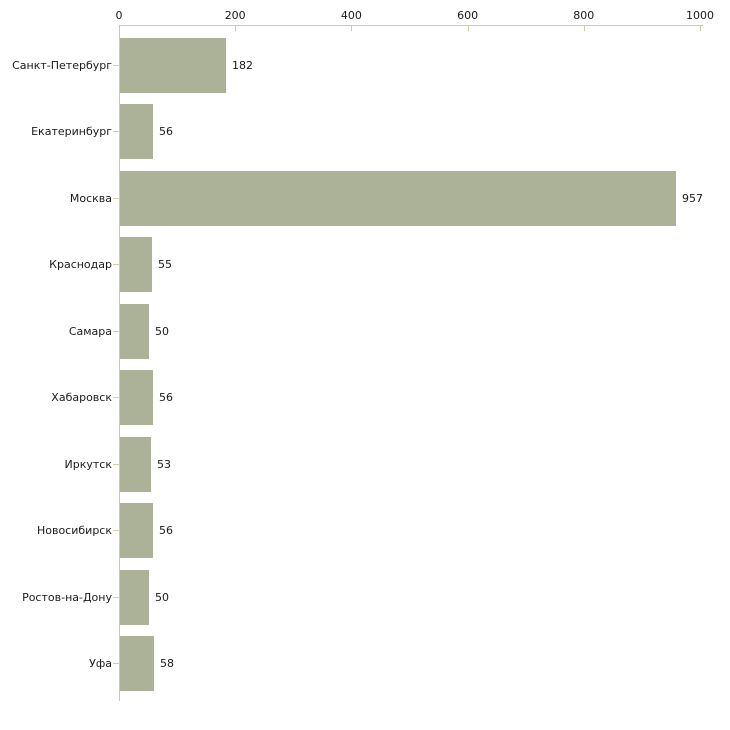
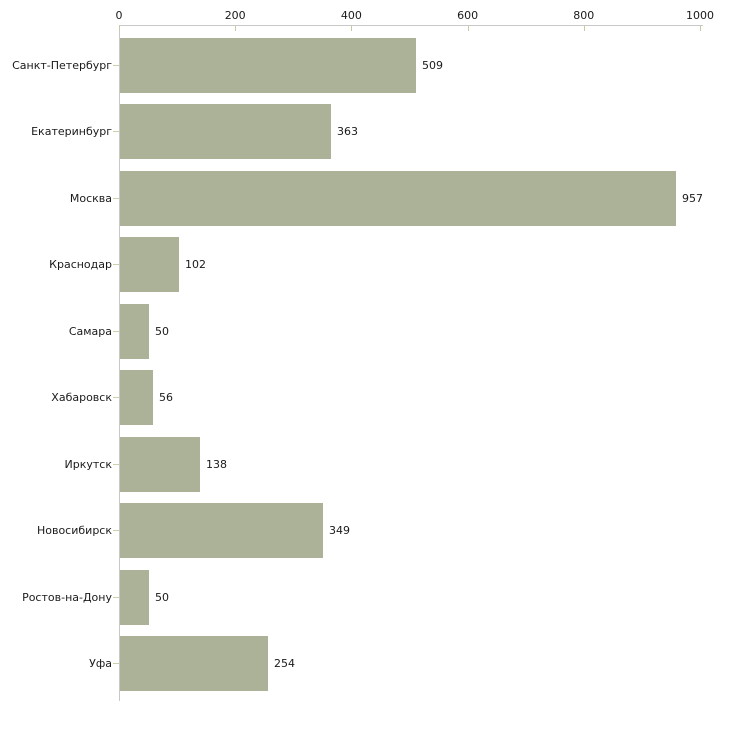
Санкт-Петербург: 182 -> 509
Екатеринбург: 56 -> 363
Краснодар: 55 -> 102
Иркутск: 53 -> 138
Новосибирск: 56 -> 349
Уфа: 58 -> 254
